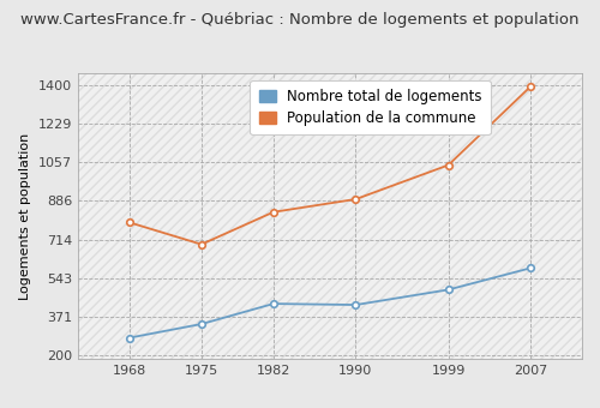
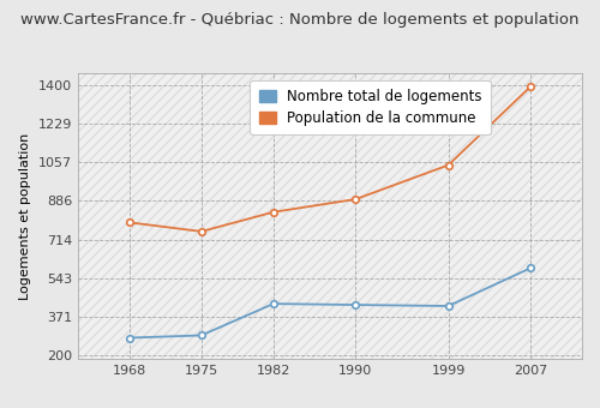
Nombre total de logements/1975: 340 -> 290
Population de la commune/1975: 690 -> 750
Nombre total de logements/1999: 490 -> 420
